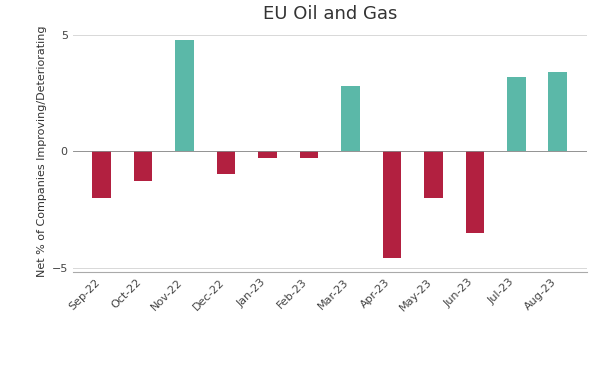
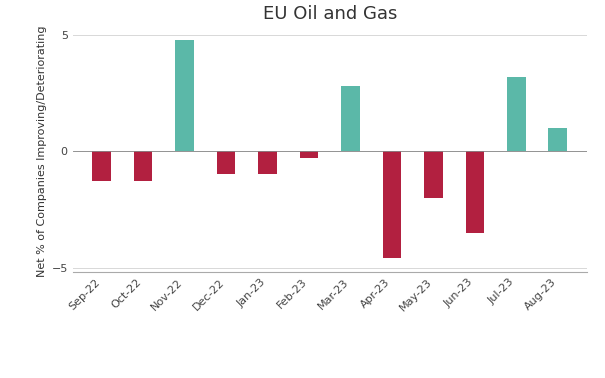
Sep-22: -2.0 -> -1.3
Jan-23: -0.3 -> -1.0
Aug-23: 3.4 -> 1.0
